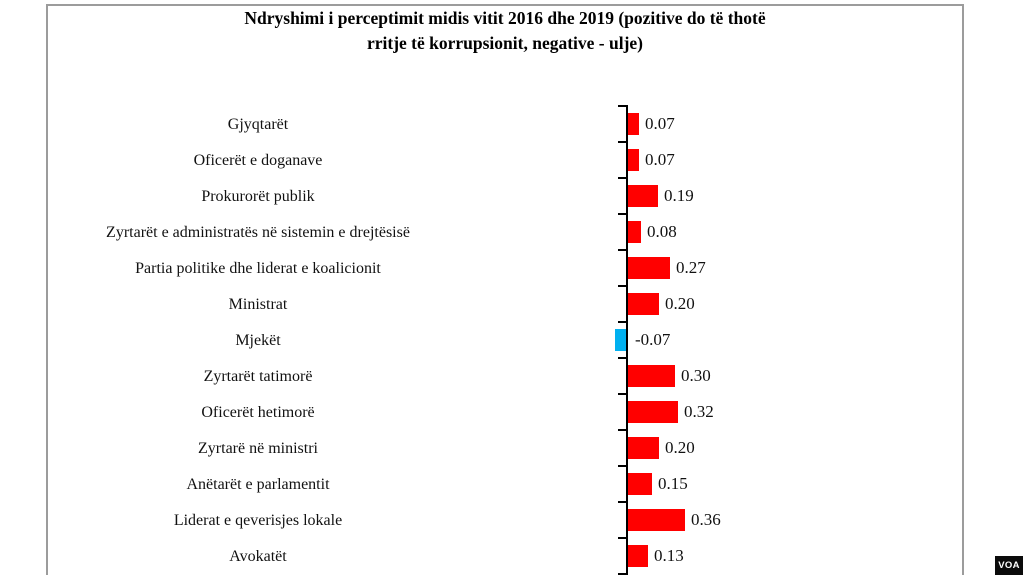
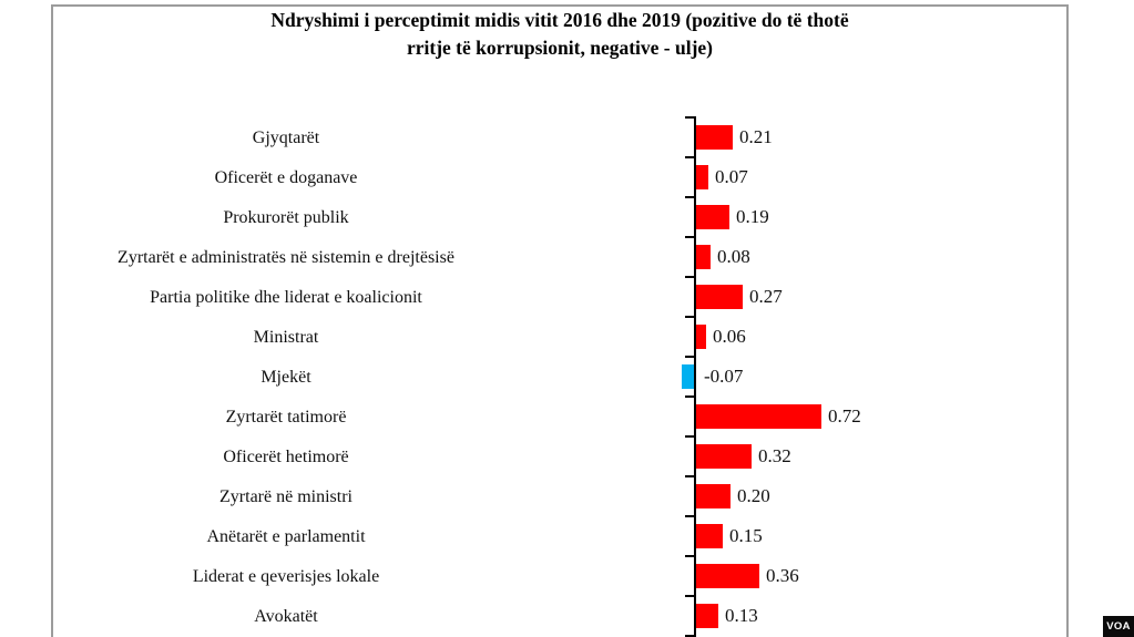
Gjyqtarët: 0.07 -> 0.21
Ministrat: 0.20 -> 0.06
Zyrtarët tatimorë: 0.30 -> 0.72
